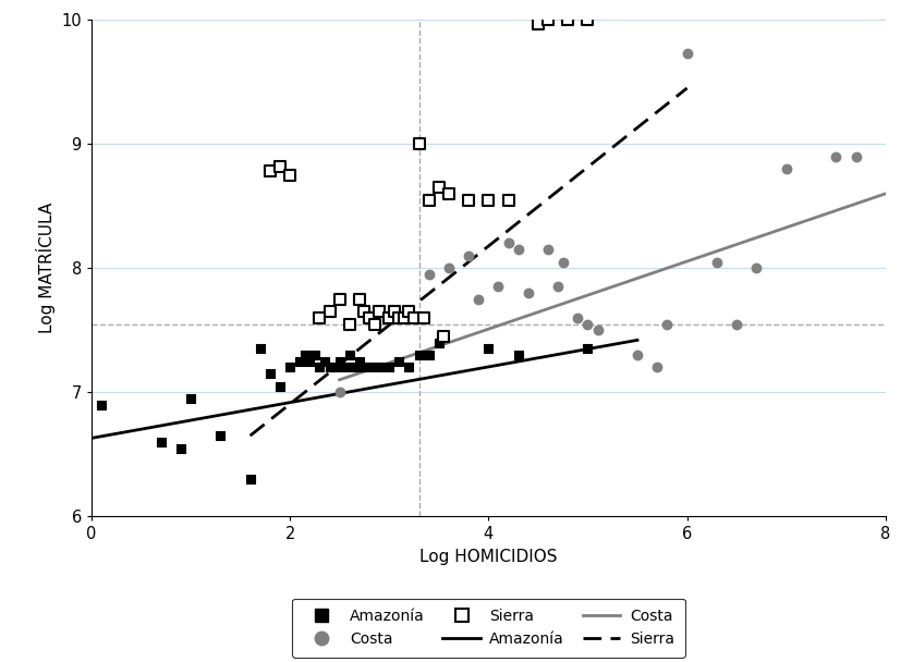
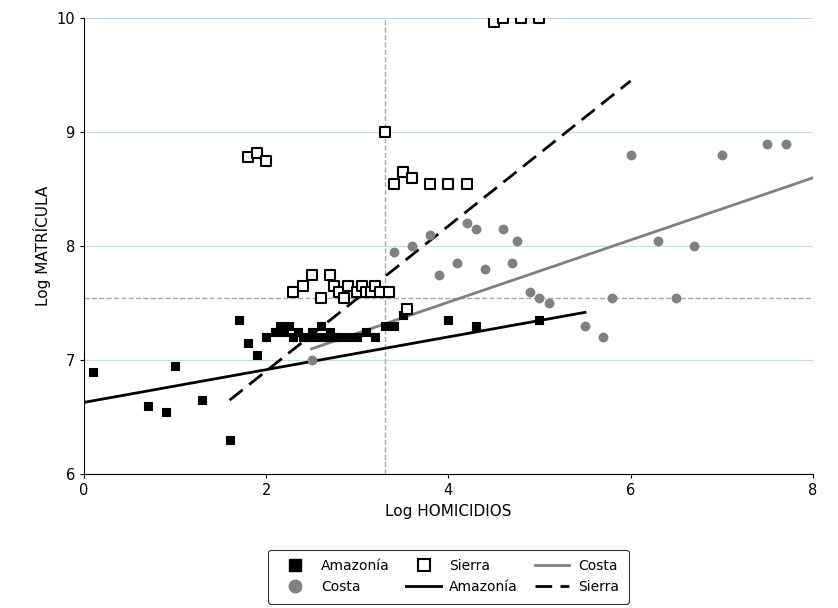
Costa/6: 9.73 -> 8.80
